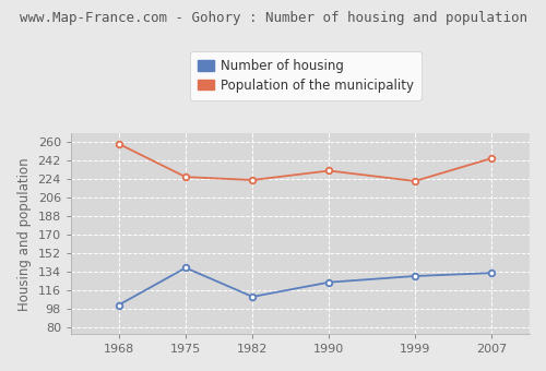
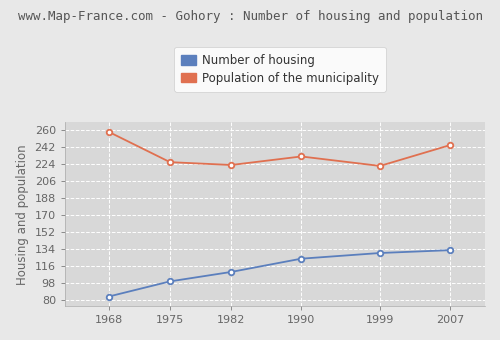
Number of housing/1968: 102 -> 84
Number of housing/1975: 138 -> 100
